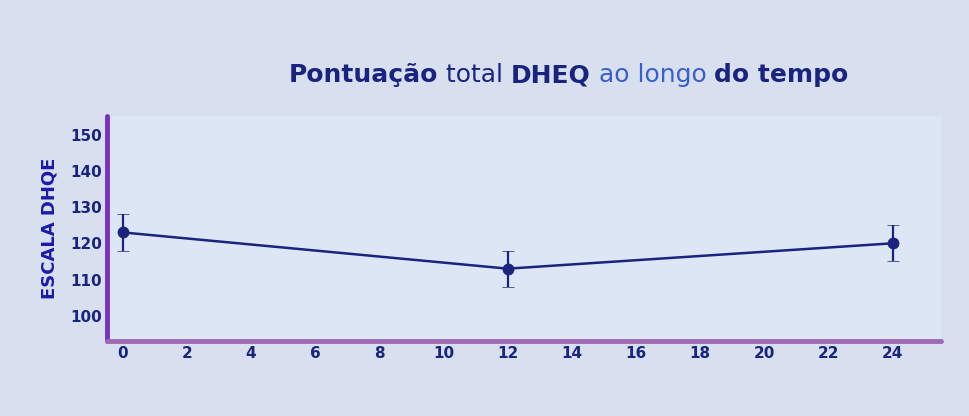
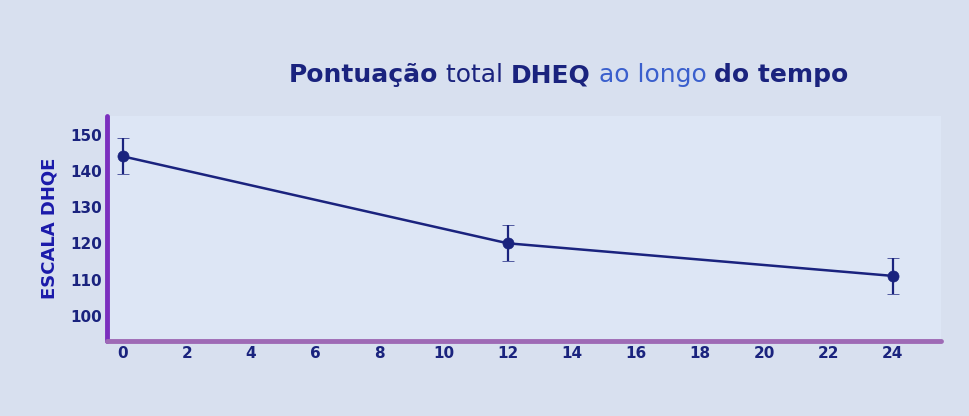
0: 123 -> 144
12: 113 -> 120
24: 120 -> 111
